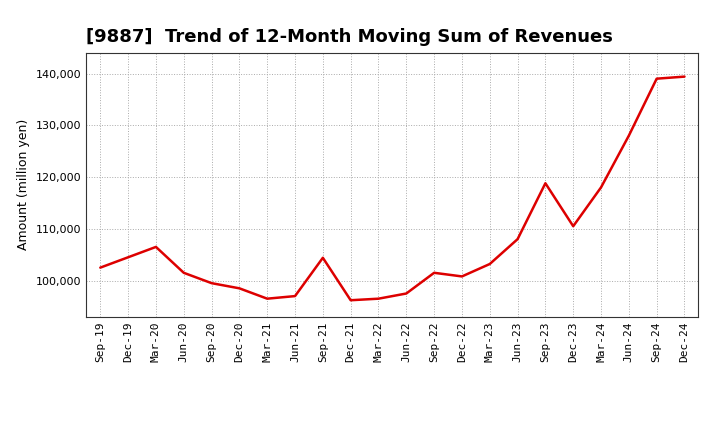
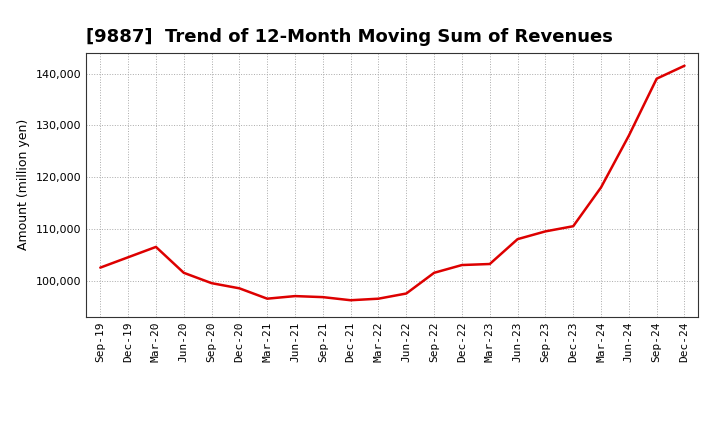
Sep-21: 104,400 -> 96,800
Dec-22: 100,800 -> 103,000
Sep-23: 118,800 -> 109,500
Dec-24: 139,400 -> 141,500
